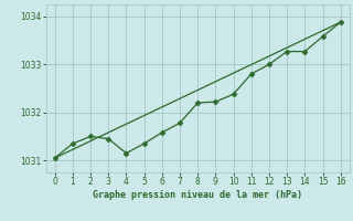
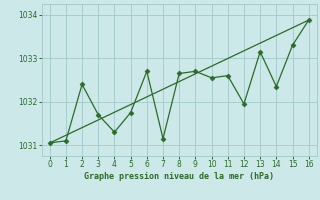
1: 1031.35 -> 1031.10
2: 1031.50 -> 1032.40
3: 1031.45 -> 1031.70
4: 1031.15 -> 1031.30
5: 1031.35 -> 1031.75
6: 1031.58 -> 1032.70
7: 1031.78 -> 1031.15
8: 1032.20 -> 1032.65
9: 1032.22 -> 1032.70
10: 1032.38 -> 1032.55
11: 1032.80 -> 1032.60
12: 1033.00 -> 1031.95
13: 1033.27 -> 1033.15
14: 1033.27 -> 1032.35
15: 1033.58 -> 1033.30
